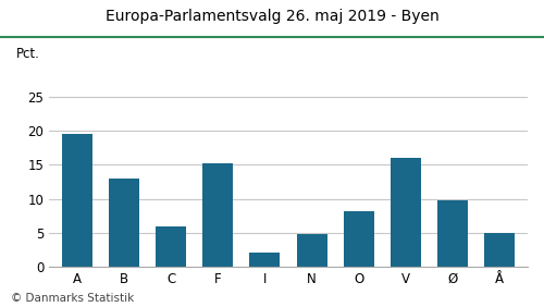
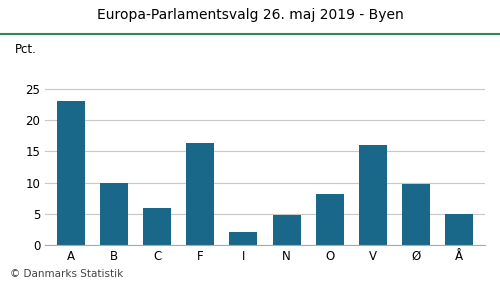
A: 19.6 -> 23.0
B: 13.0 -> 10.0
F: 15.2 -> 16.3
